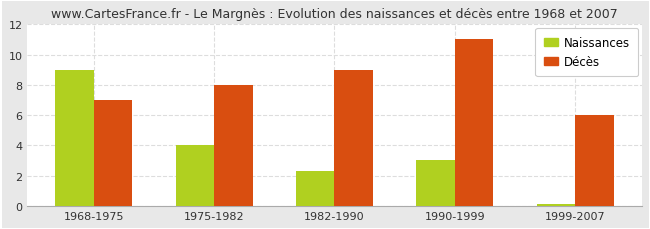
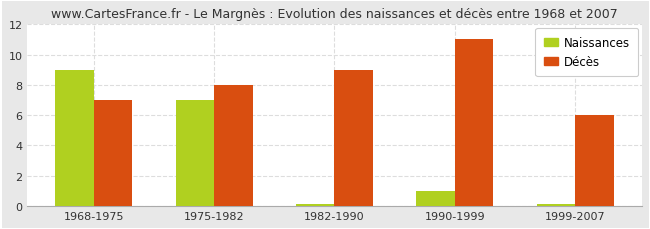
Naissances/1975-1982: 4.0 -> 7.0
Naissances/1982-1990: 2.3 -> 0.1
Naissances/1990-1999: 3.0 -> 1.0
